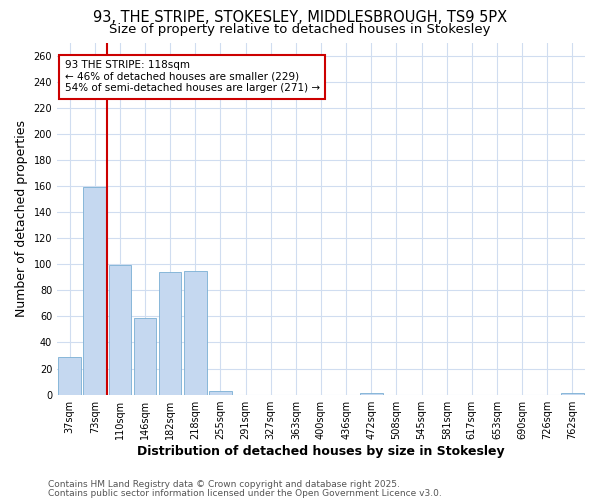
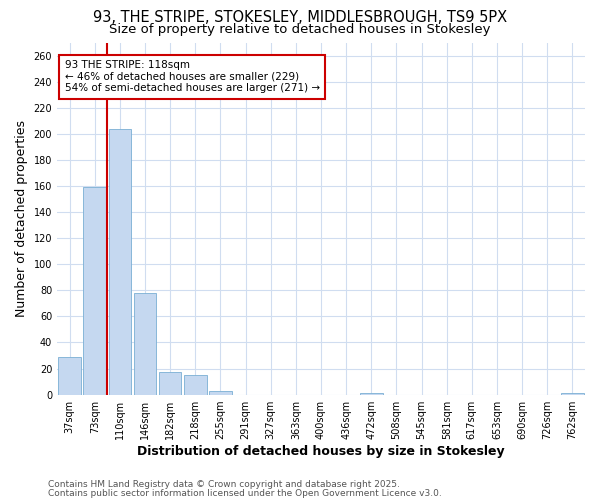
110sqm: 99 -> 204
146sqm: 59 -> 78
182sqm: 94 -> 17
218sqm: 95 -> 15
